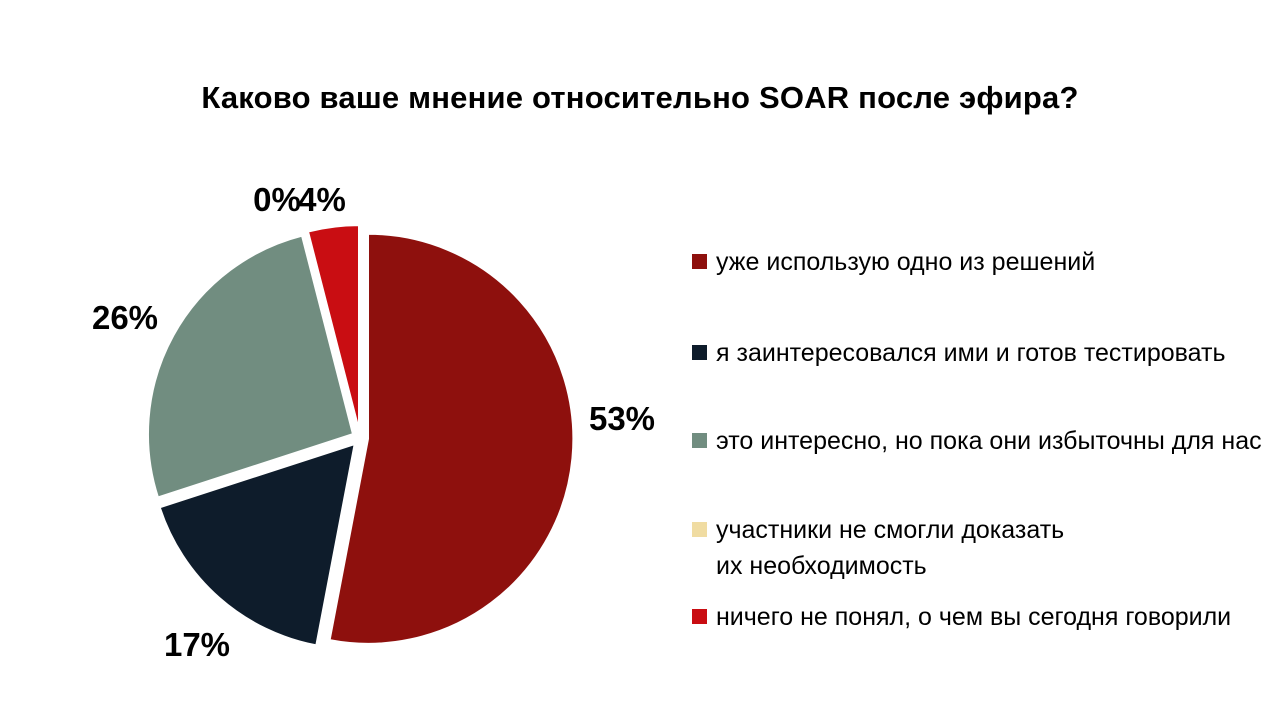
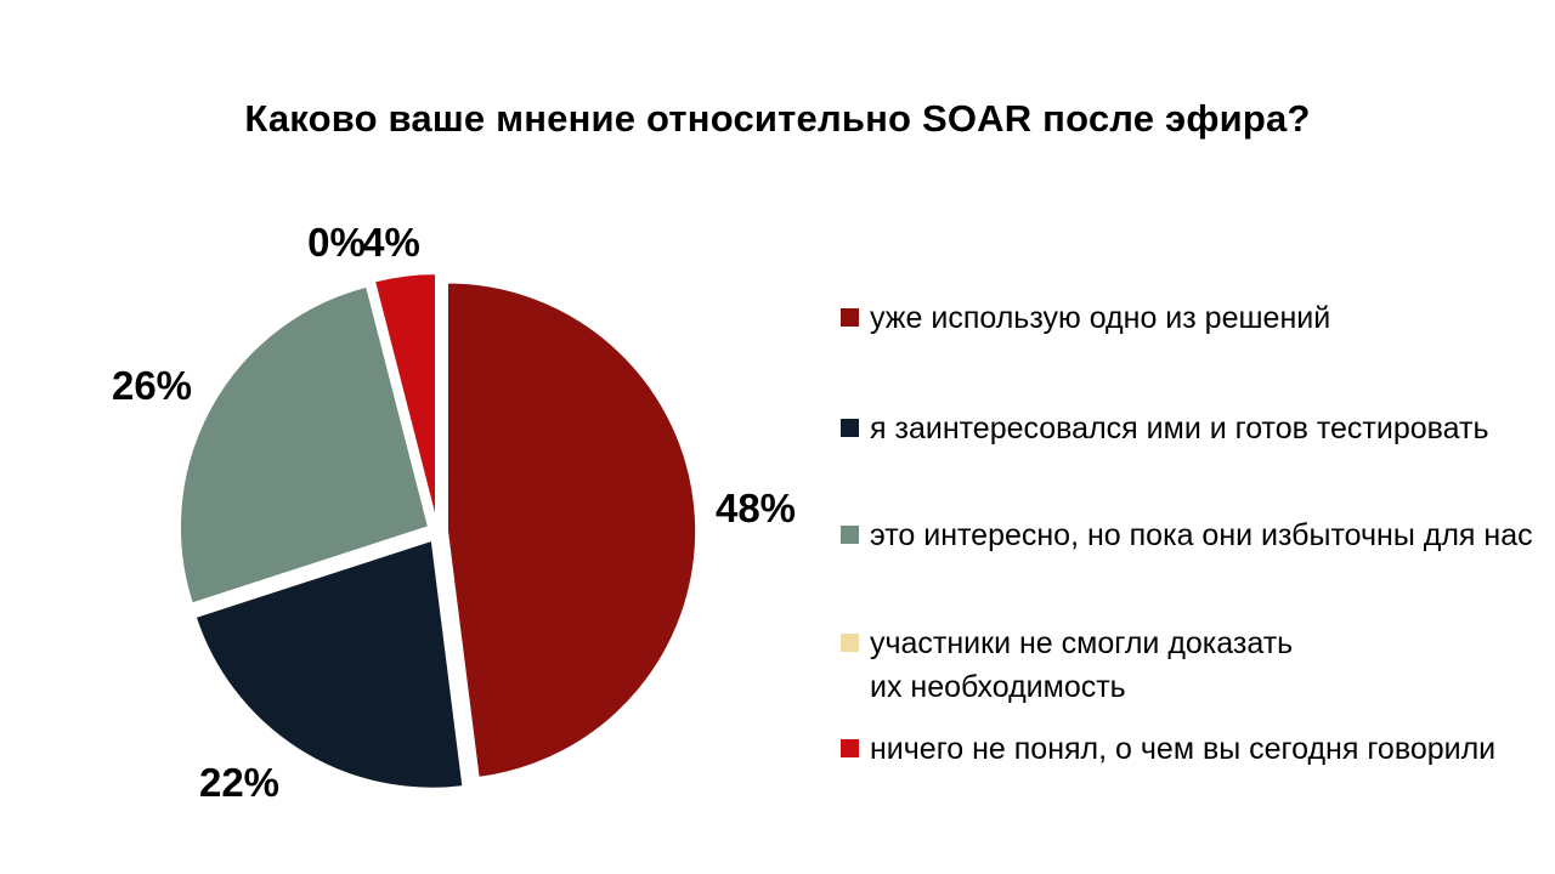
уже использую одно из решений: 53% -> 48%
я заинтересовался ими и готов тестировать: 17% -> 22%
